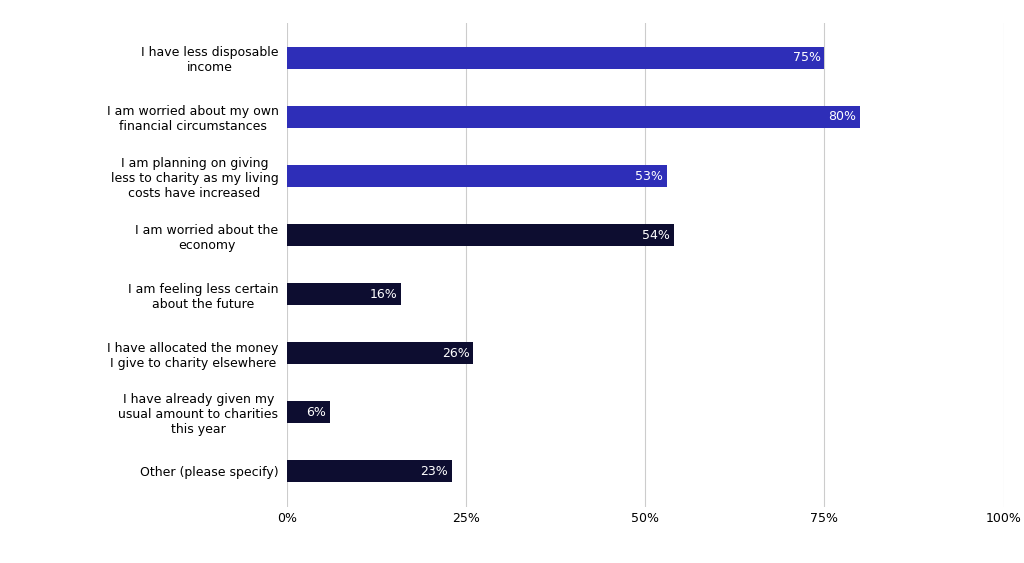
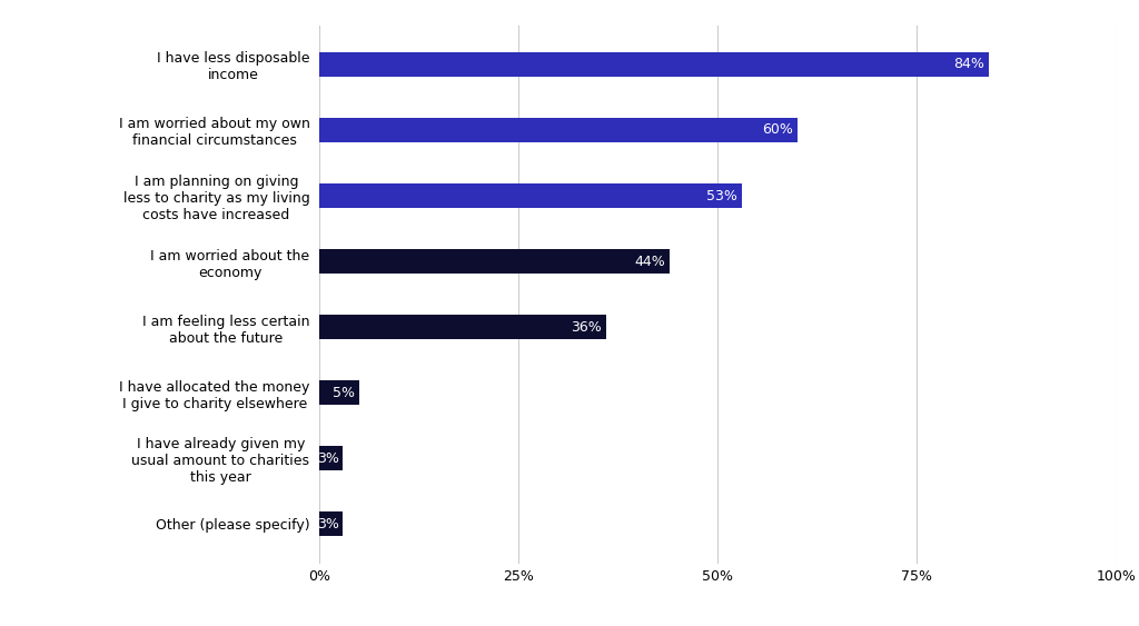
I have less disposable income: 75% -> 84%
I am worried about my own financial circumstances: 80% -> 60%
I am worried about the economy: 54% -> 44%
I am feeling less certain about the future: 16% -> 36%
I have allocated the money I give to charity elsewhere: 26% -> 5%
I have already given my usual amount to charities this year: 6% -> 3%
Other (please specify): 23% -> 3%
